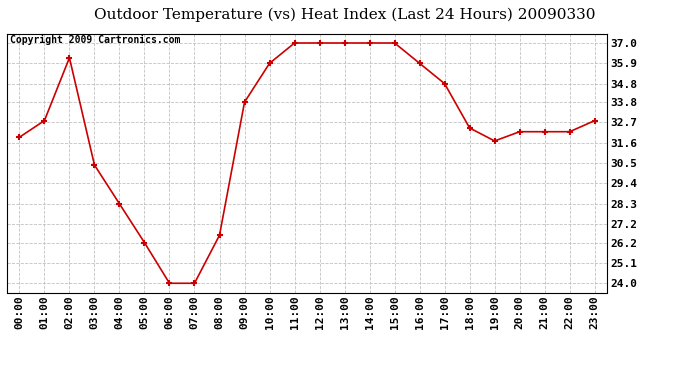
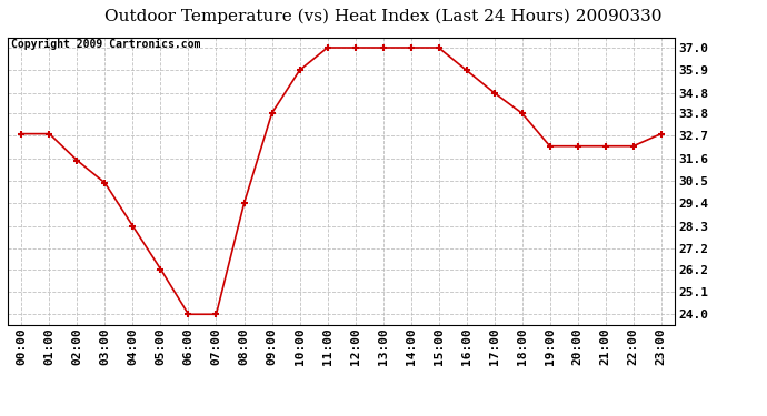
00:00: 31.9 -> 32.8
02:00: 36.2 -> 31.5
08:00: 26.6 -> 29.4
18:00: 32.4 -> 33.8
19:00: 31.7 -> 32.2
